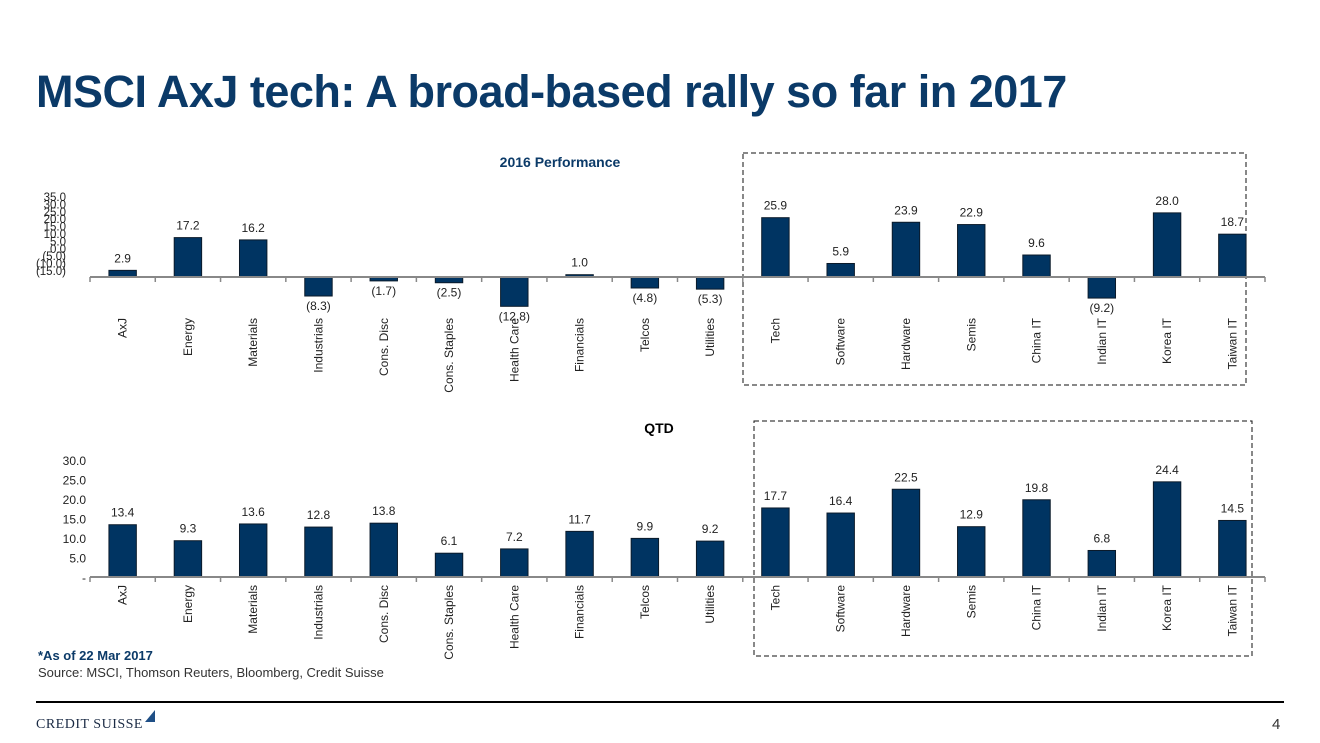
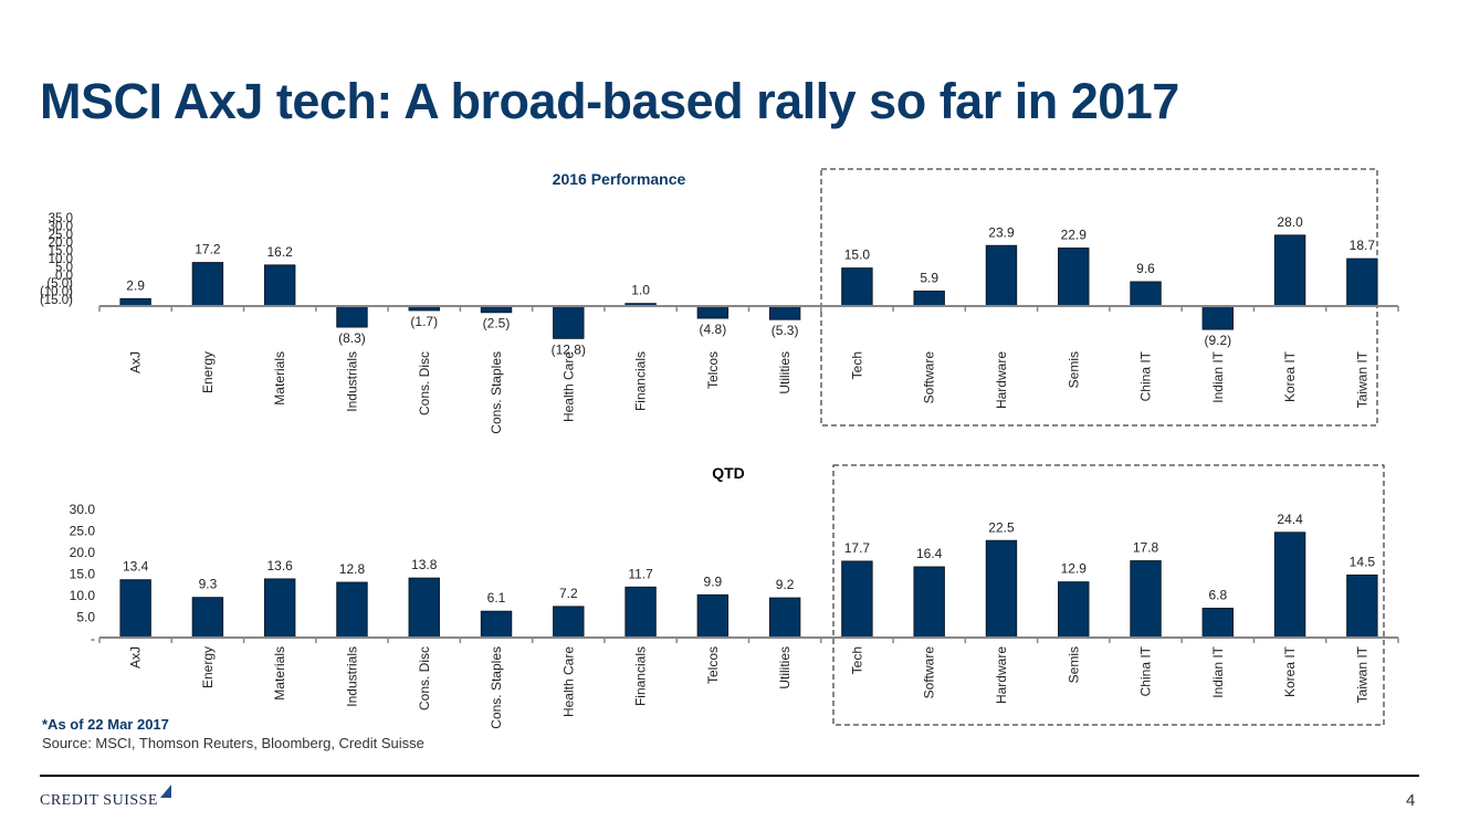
2016 Performance/Tech: 25.9 -> 15.0
QTD/China IT: 19.8 -> 17.8
